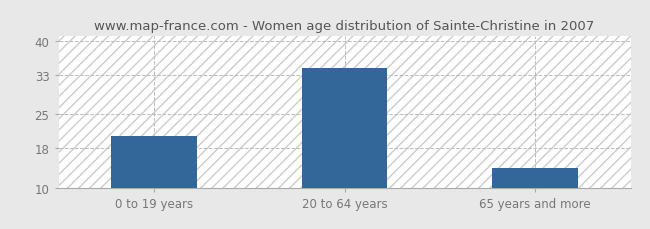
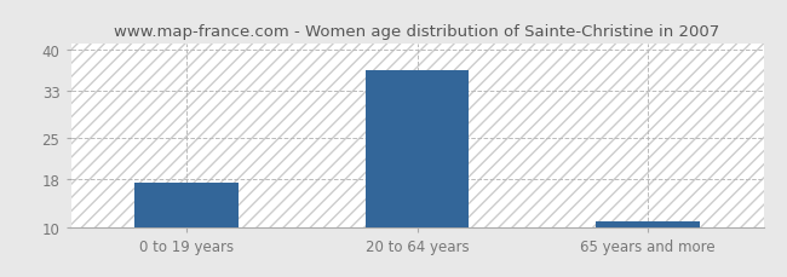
0 to 19 years: 20.5 -> 17.5
20 to 64 years: 34.5 -> 36.5
65 years and more: 14.0 -> 11.0
